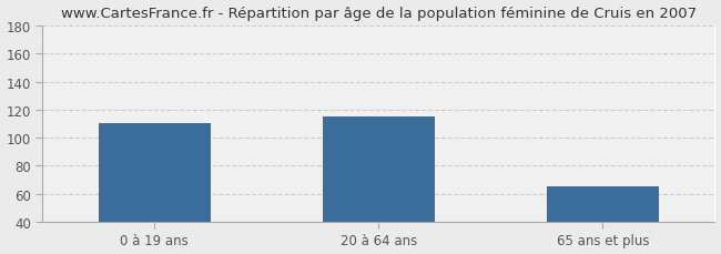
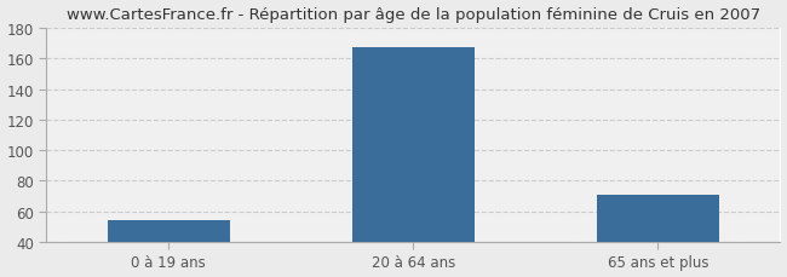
0 à 19 ans: 110 -> 54
20 à 64 ans: 115 -> 167
65 ans et plus: 65 -> 71
